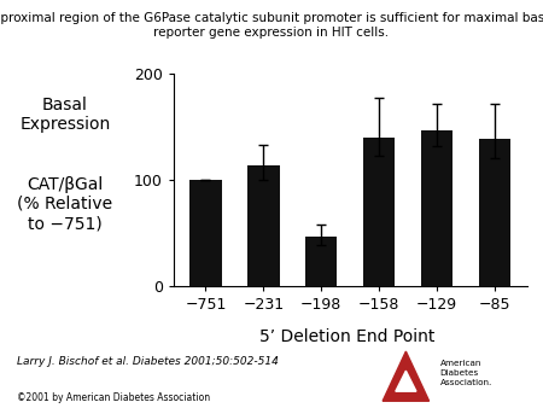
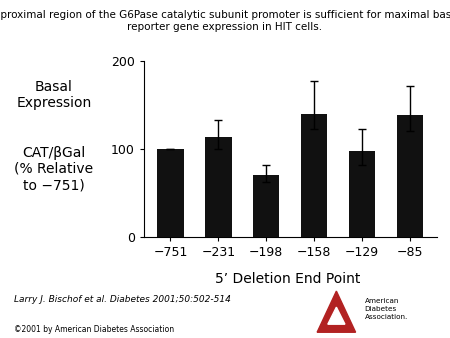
−198: 46 -> 70
−129: 146 -> 97
